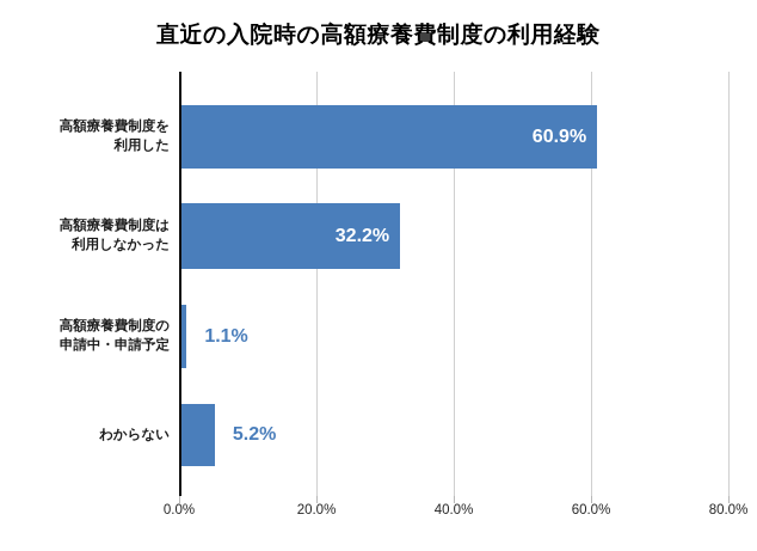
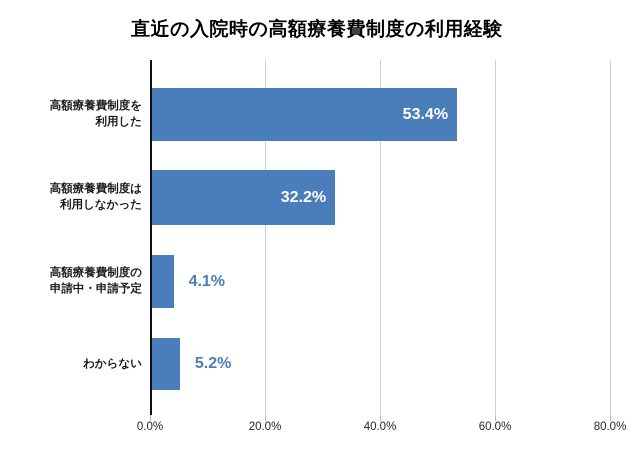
高額療養費制度を 利用した: 60.9% -> 53.4%
高額療養費制度の 申請中・申請予定: 1.1% -> 4.1%
